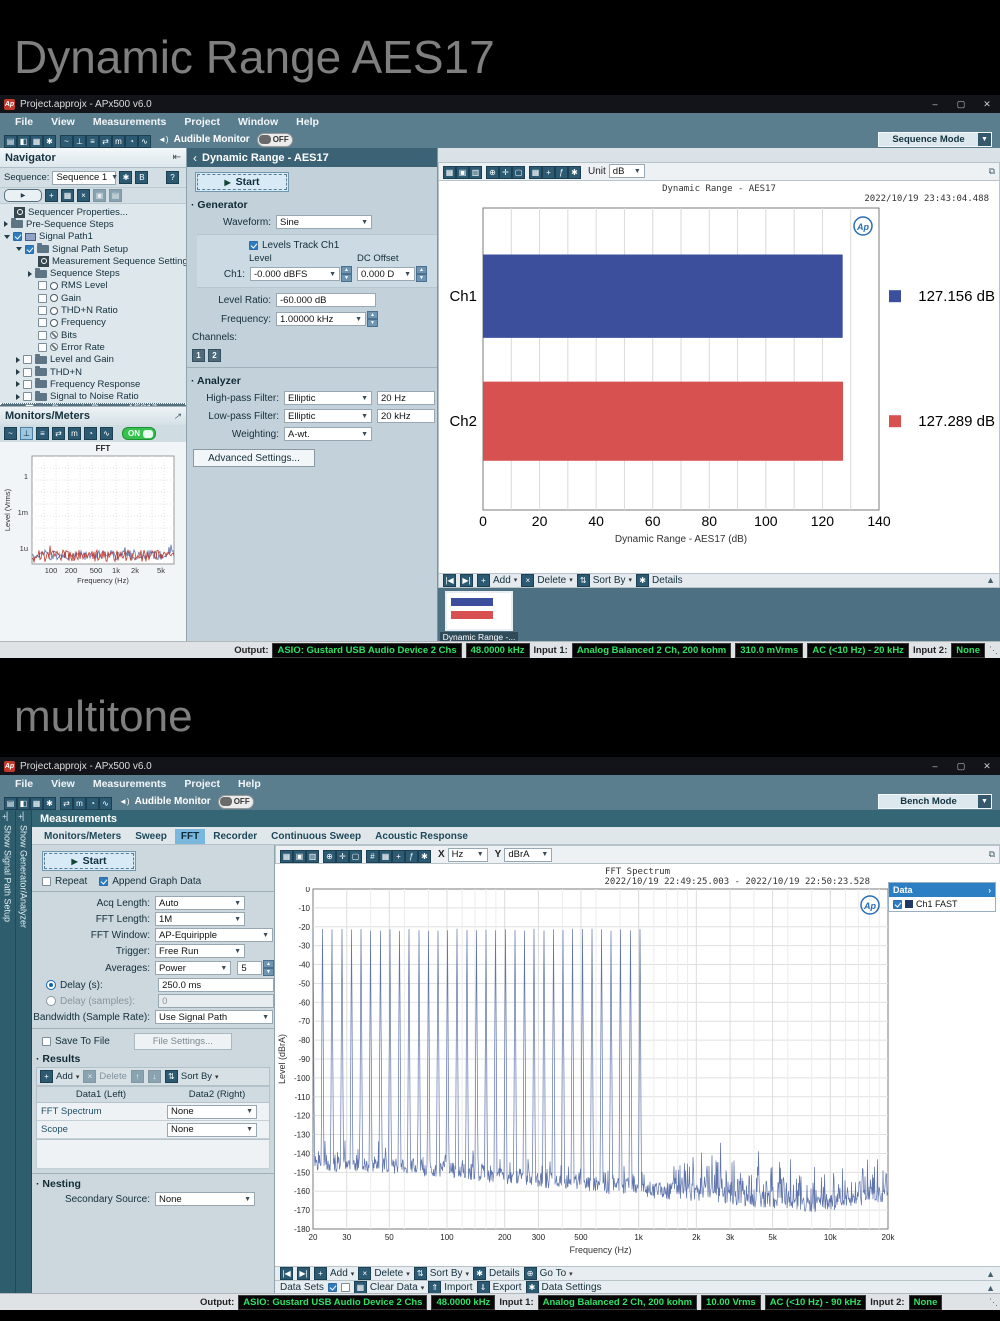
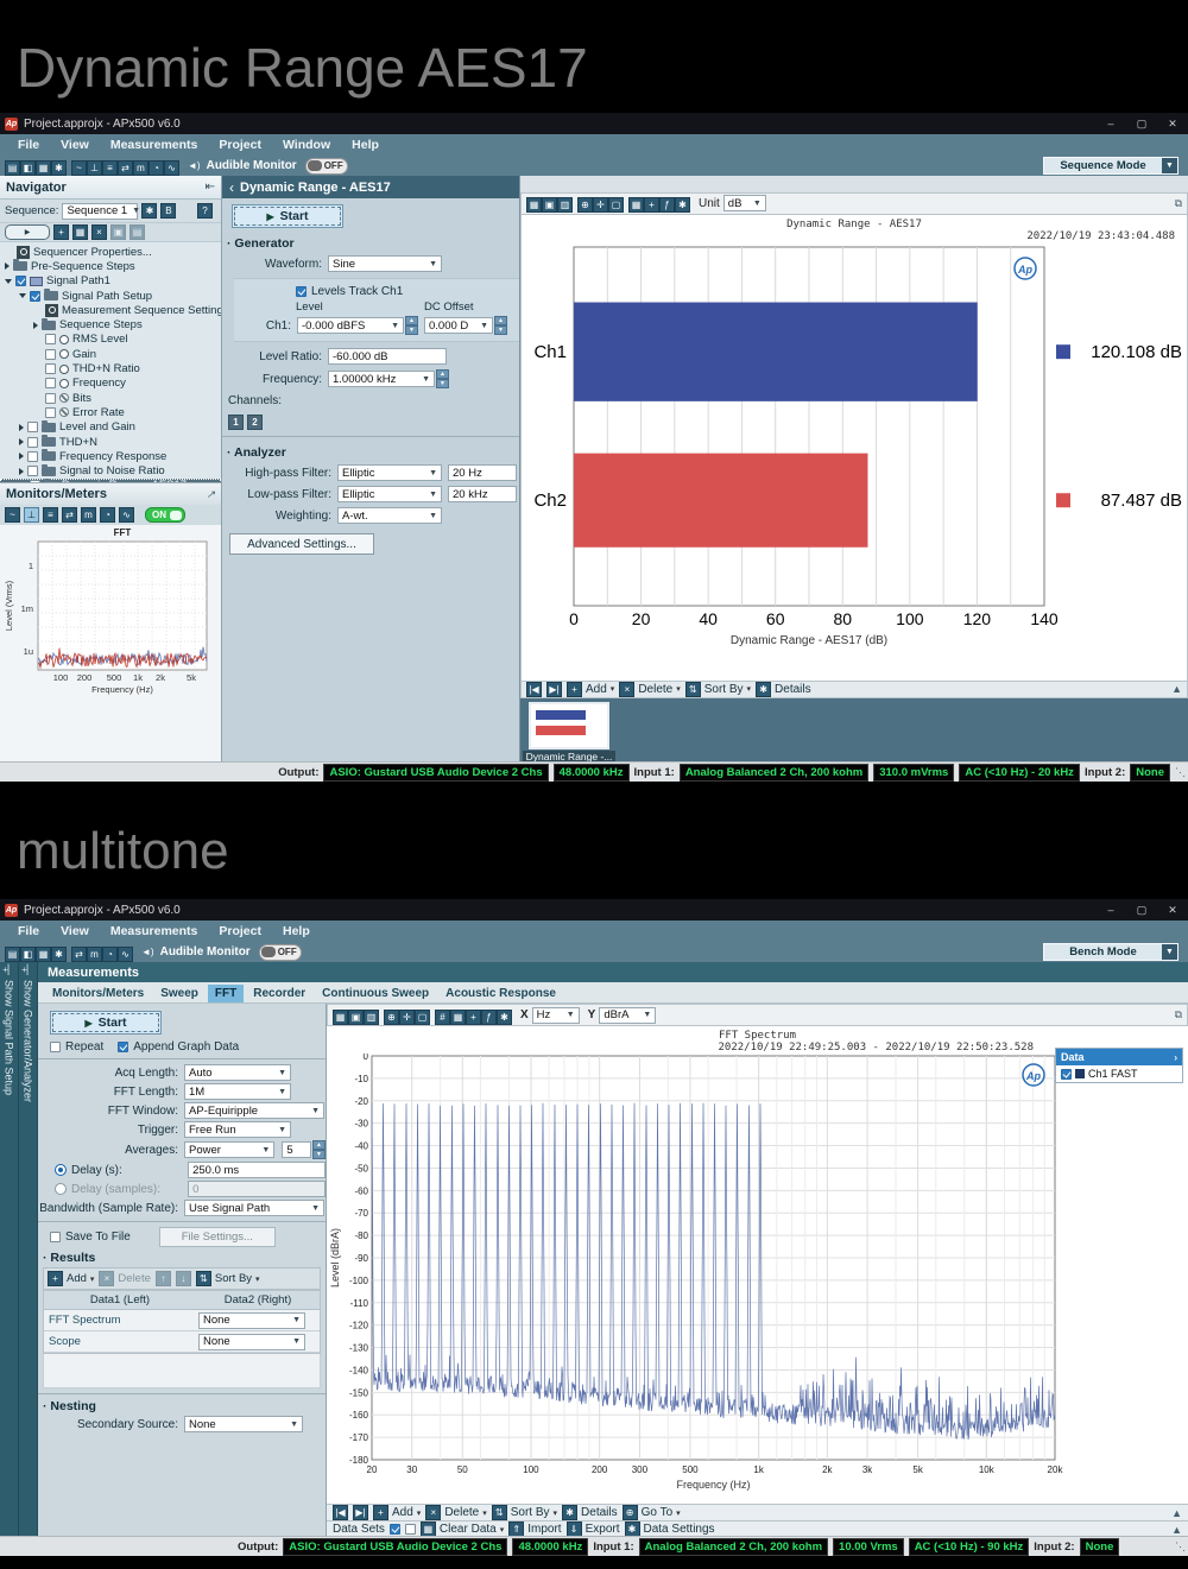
Dynamic Range - AES17/Ch1: 127.156 -> 120.108
Dynamic Range - AES17/Ch2: 127.289 -> 87.487
